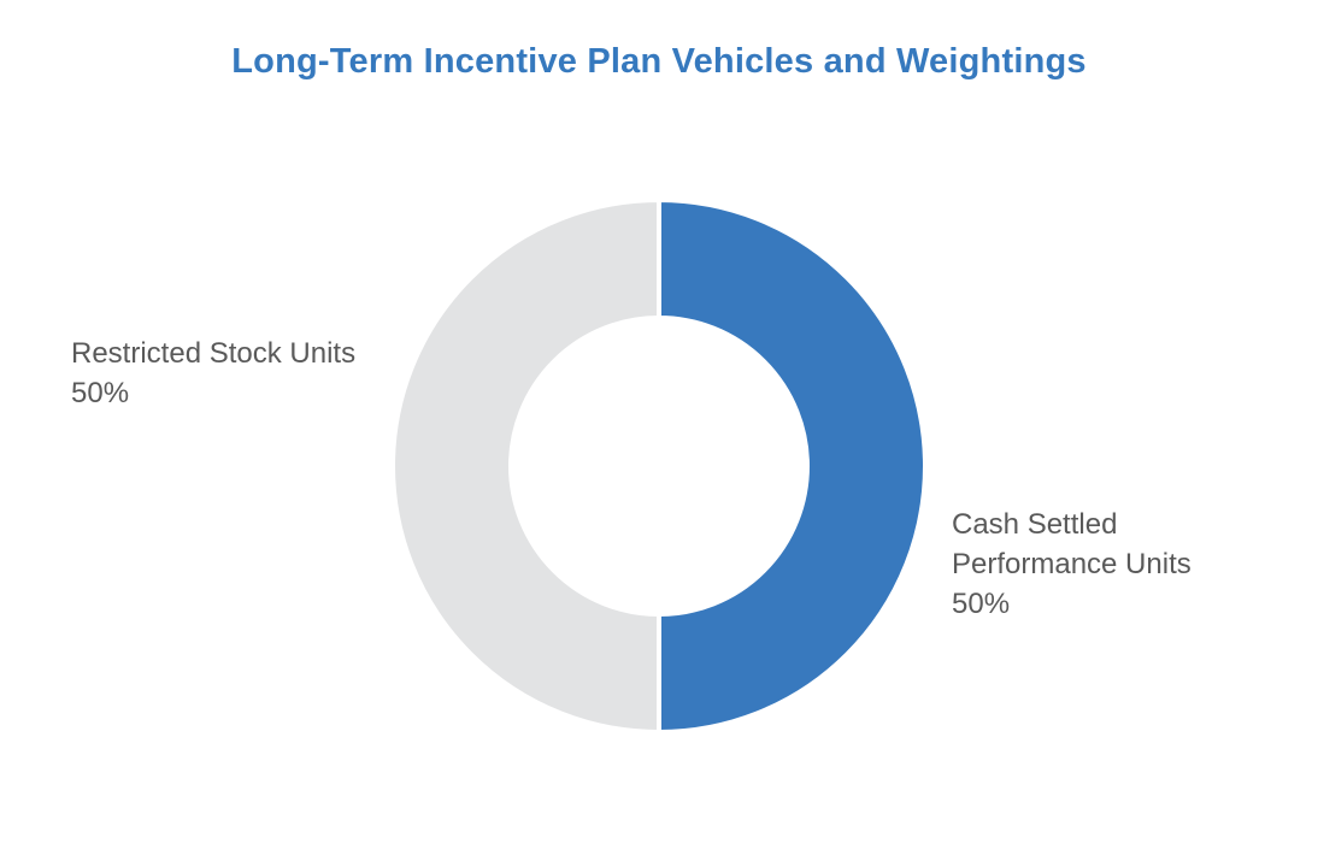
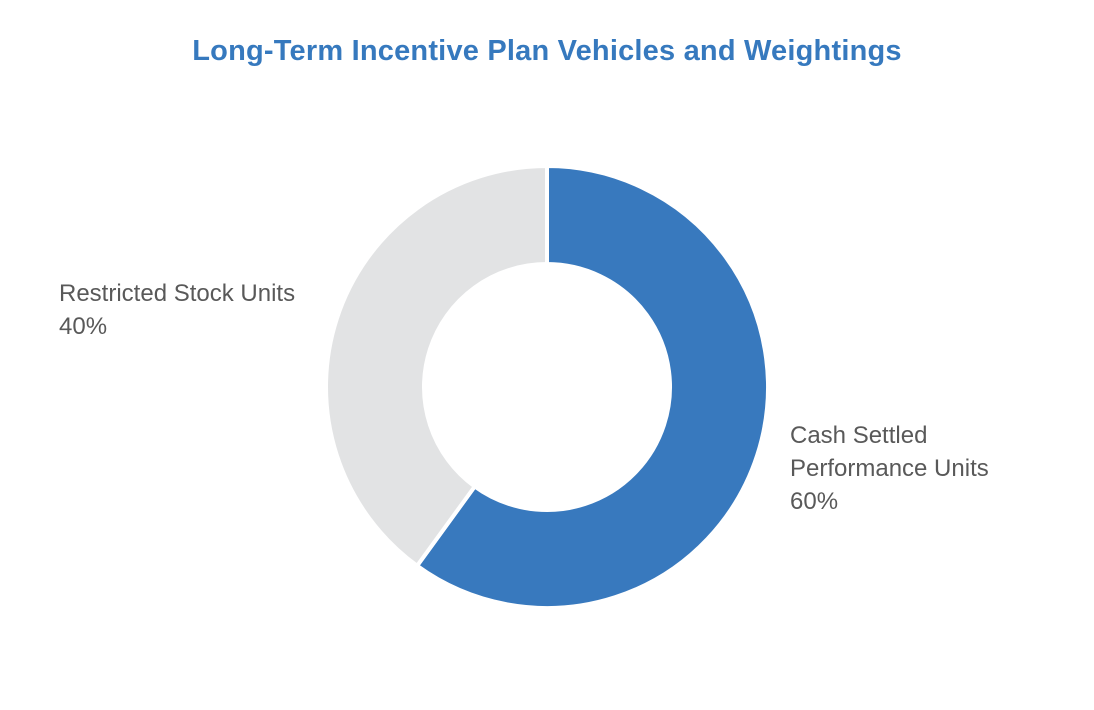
Cash Settled Performance Units: 50% -> 60%
Restricted Stock Units: 50% -> 40%
